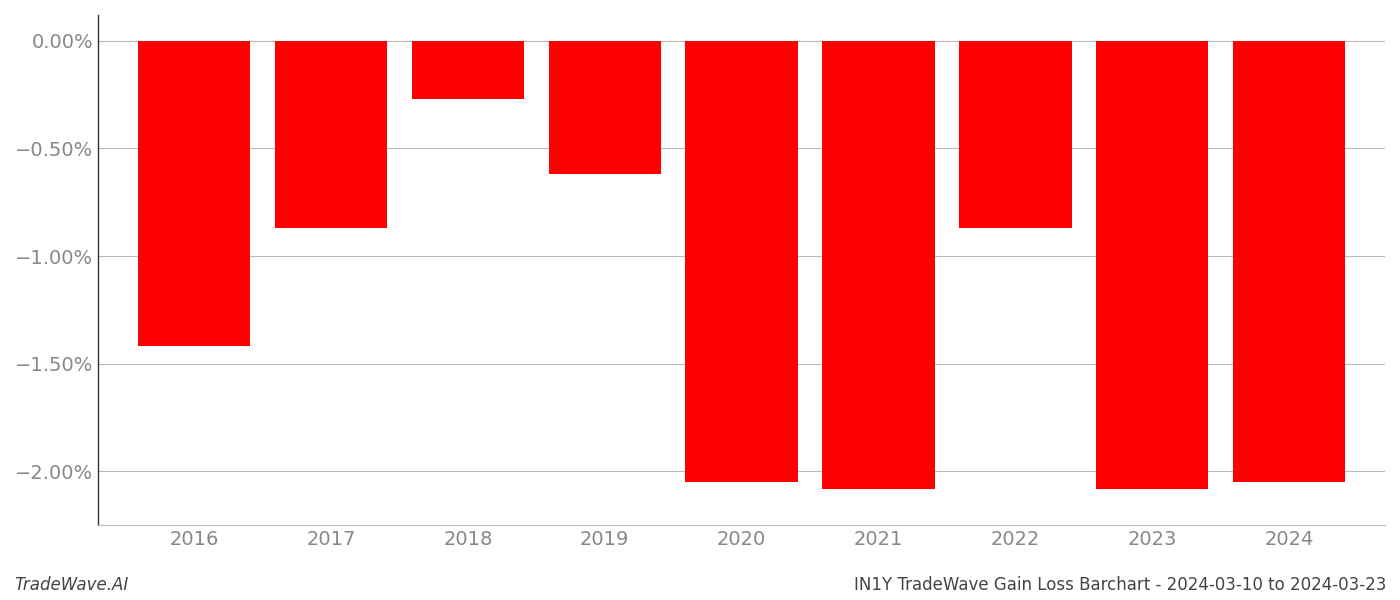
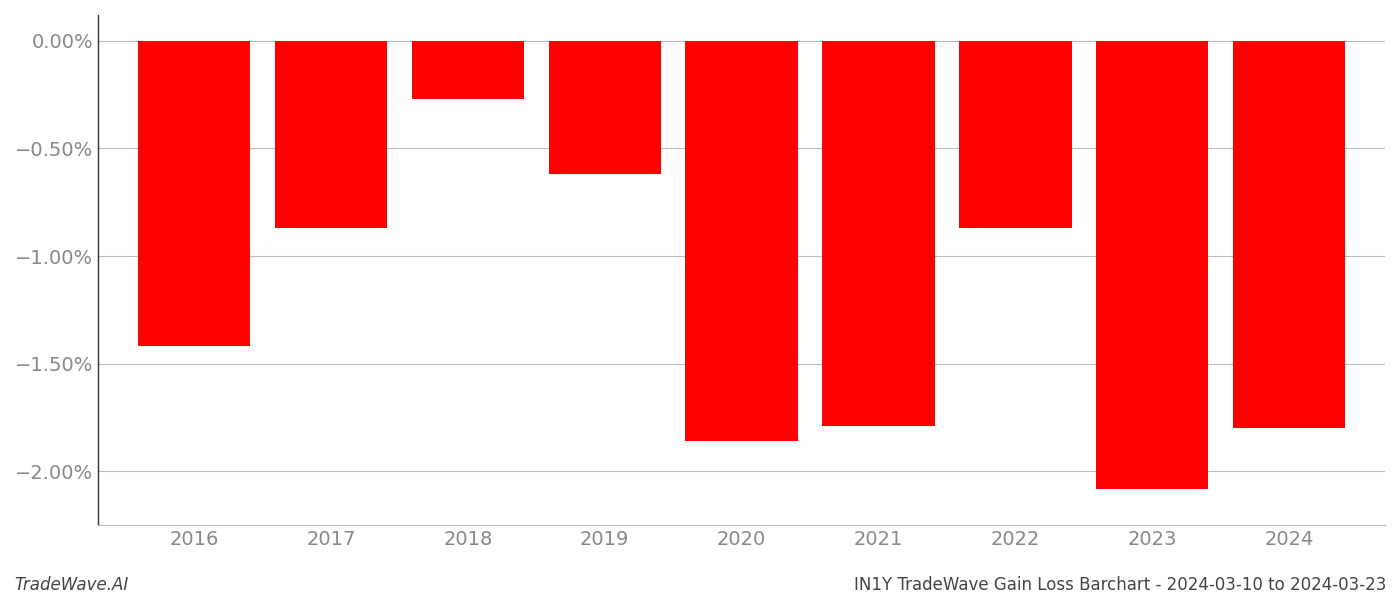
2020: -2.05% -> -1.86%
2021: -2.08% -> -1.79%
2024: -2.05% -> -1.80%
